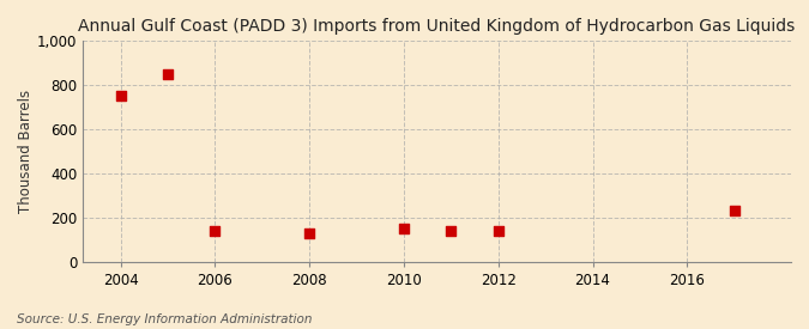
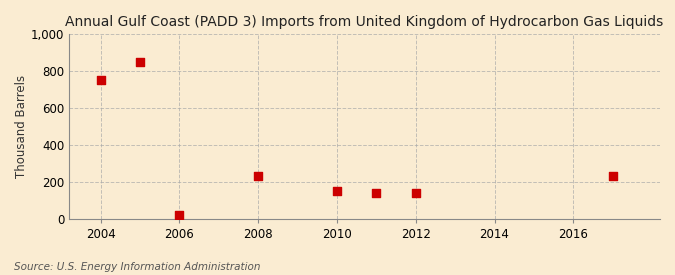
2006: 140 -> 20
2008: 130 -> 230
